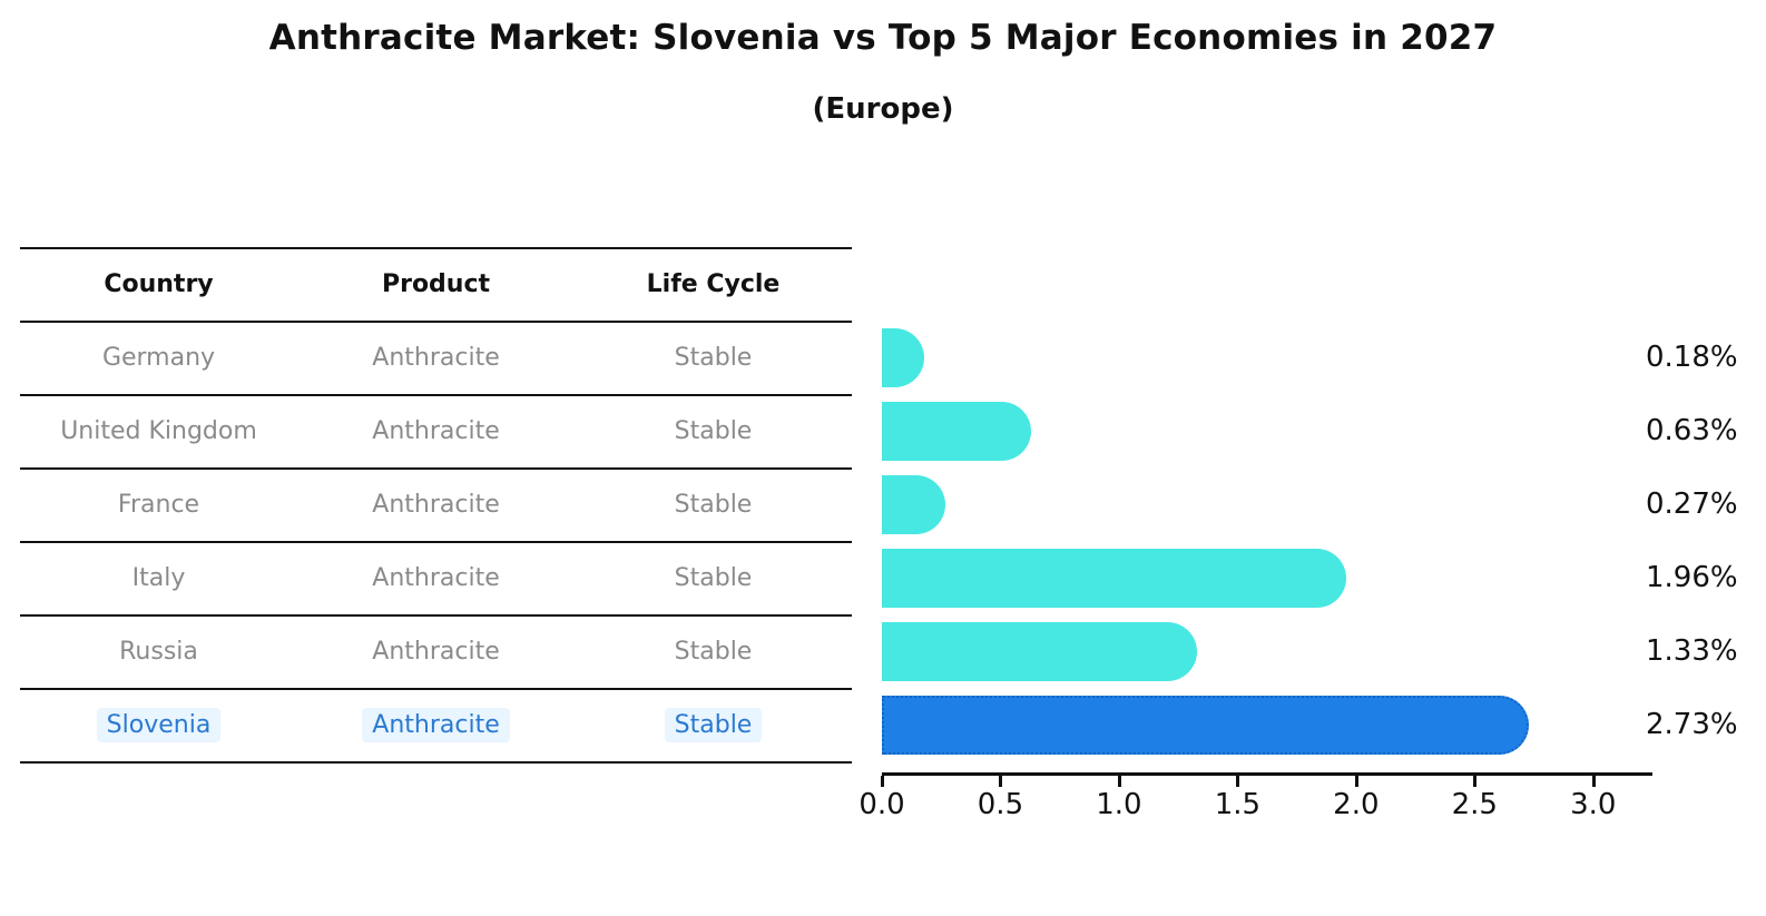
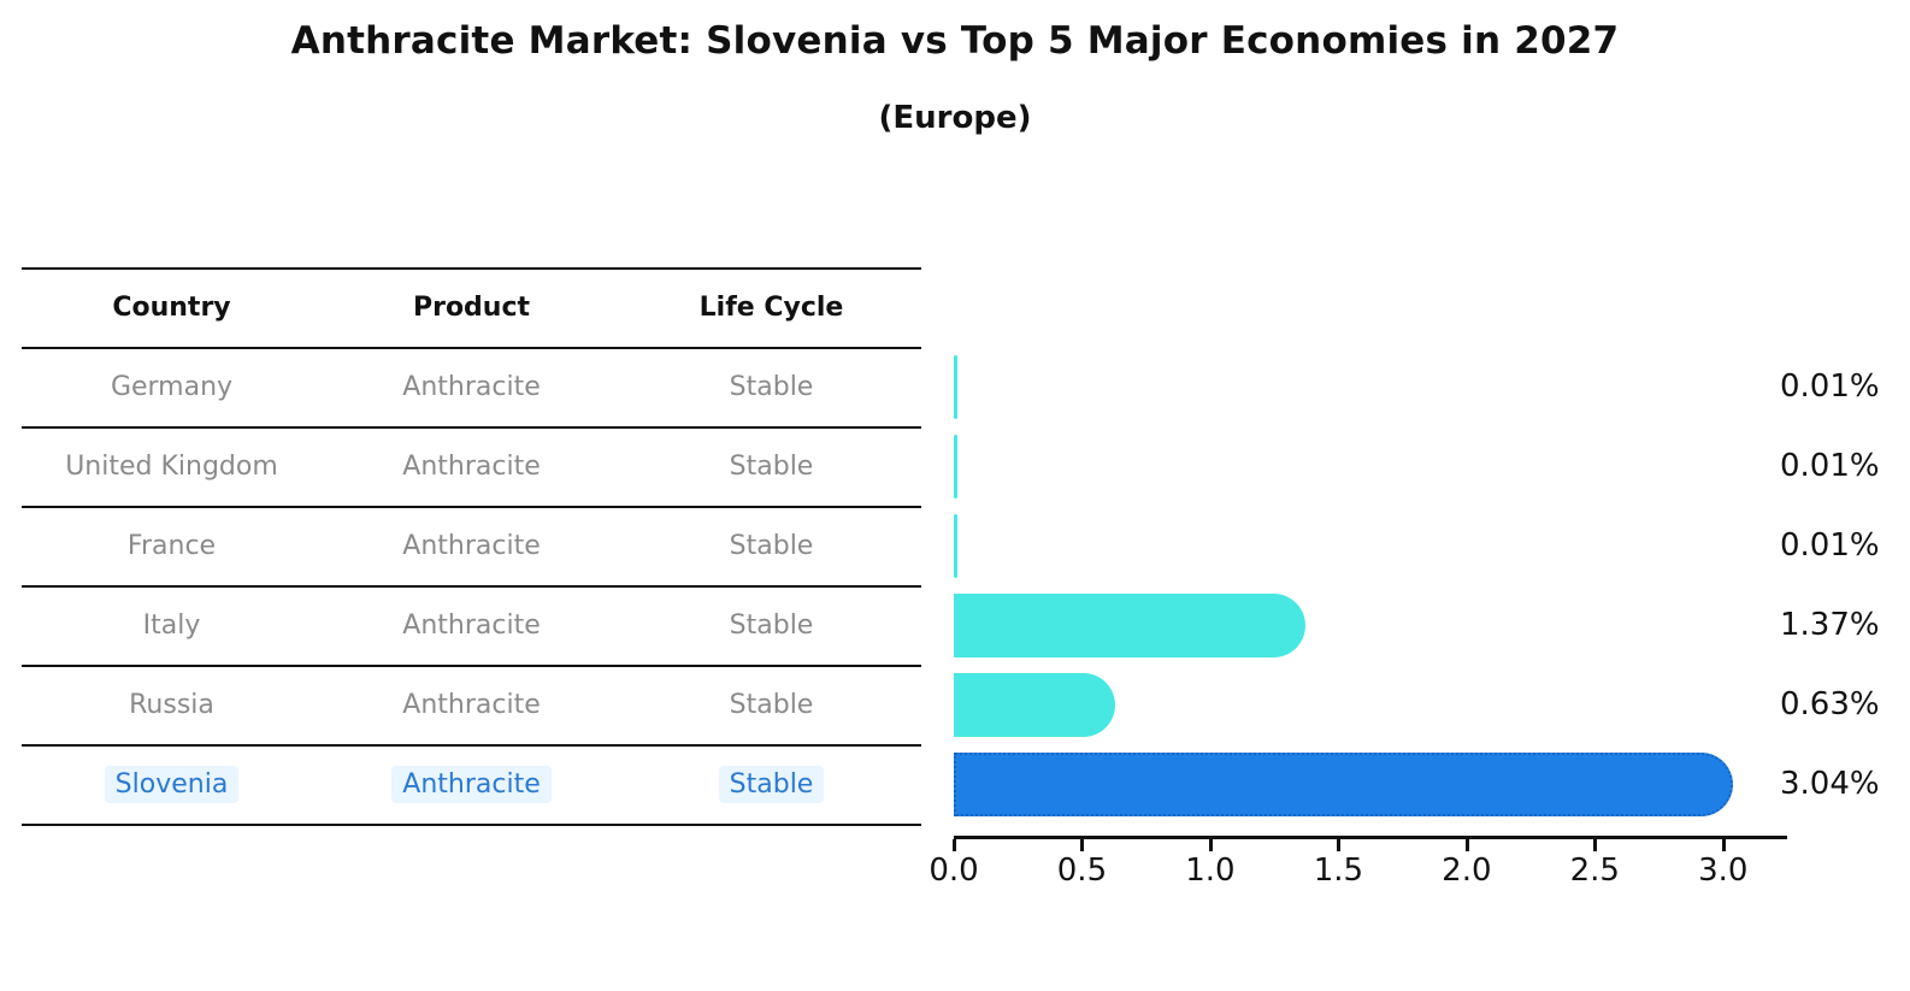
Germany: 0.18% -> 0.01%
United Kingdom: 0.63% -> 0.01%
France: 0.27% -> 0.01%
Italy: 1.96% -> 1.37%
Russia: 1.33% -> 0.63%
Slovenia: 2.73% -> 3.04%
